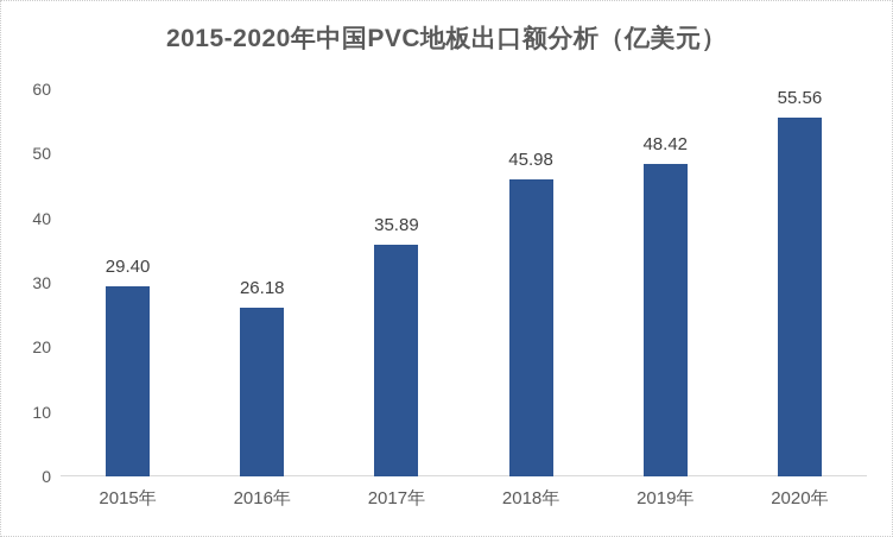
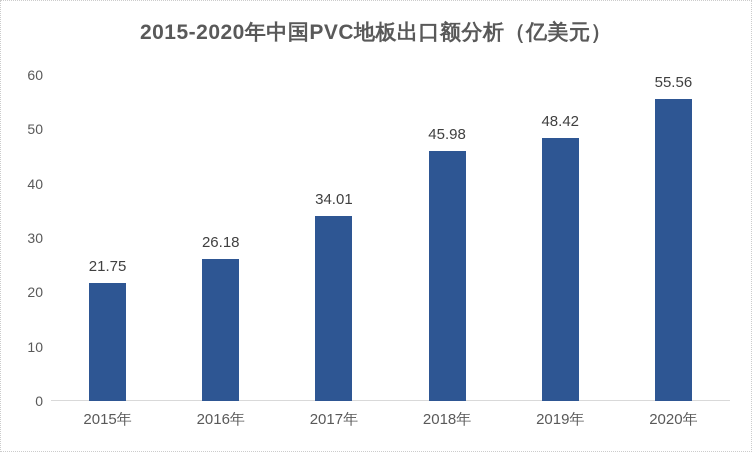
2015年: 29.40 -> 21.75
2017年: 35.89 -> 34.01
